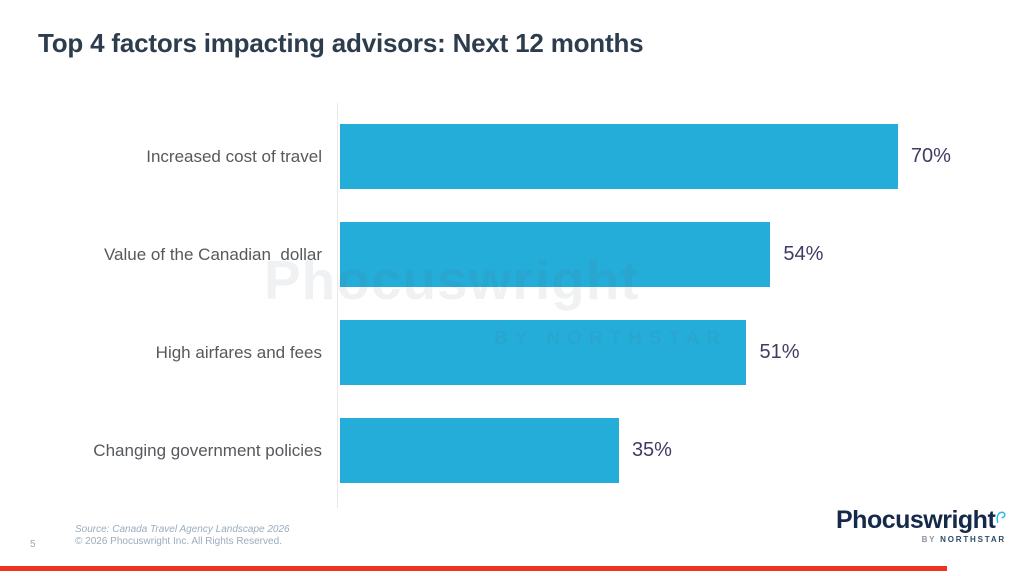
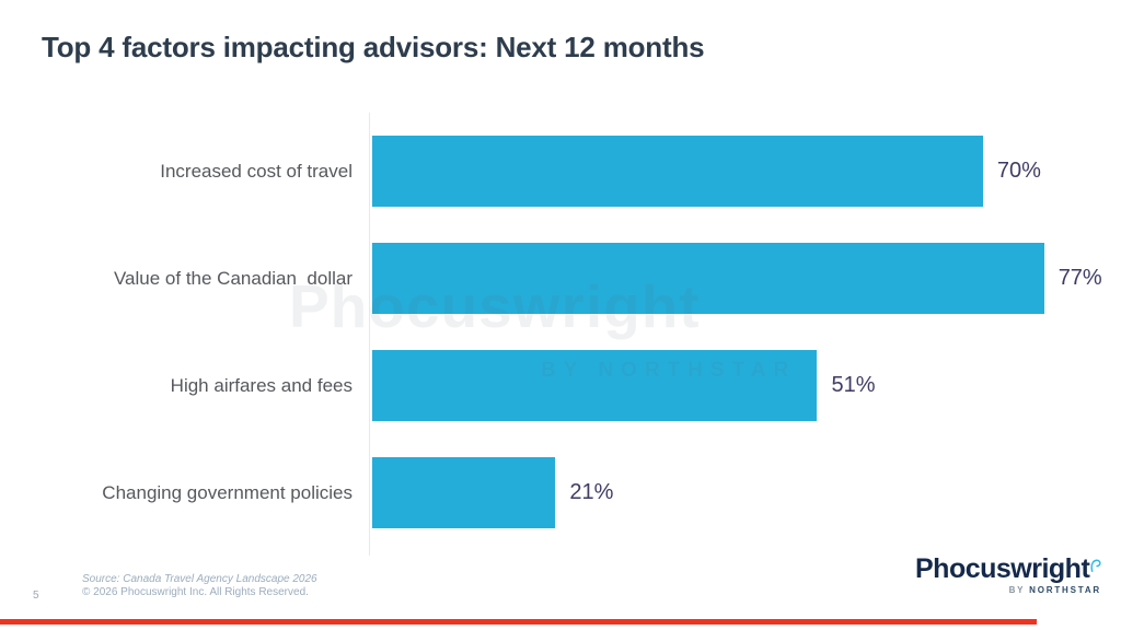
Value of the Canadian dollar: 54% -> 77%
Changing government policies: 35% -> 21%
